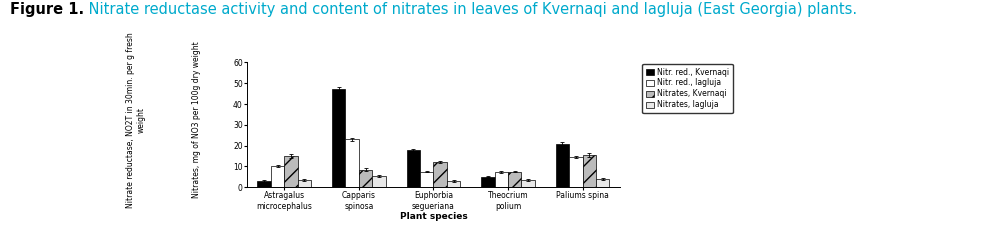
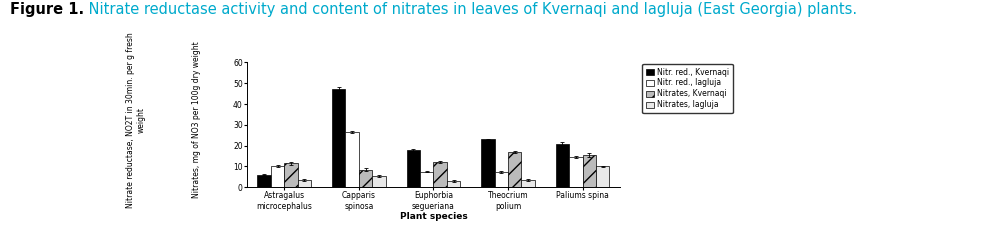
Nitr. red., Kvernaqi/Astragalus microcephalus: 3 -> 6
Nitrates, Kvernaqi/Astragalus microcephalus: 15.0 -> 11.5
Nitr. red., Iagluja/Capparis spinosa: 23.0 -> 26.5
Nitr. red., Kvernaqi/Theocrium polium: 5 -> 23
Nitrates, Kvernaqi/Theocrium polium: 7.5 -> 17.0
Nitrates, Iagluja/Paliums spina: 4.0 -> 10.0
